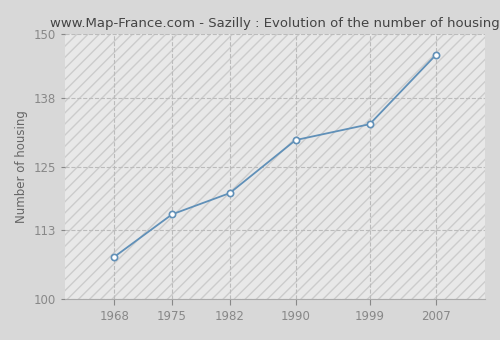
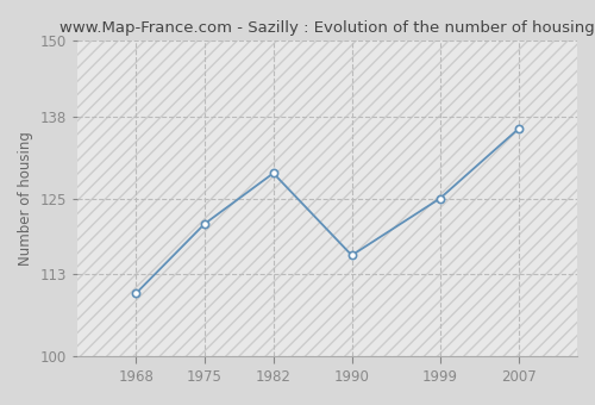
1968: 108 -> 110
1975: 116 -> 121
1982: 120 -> 129
1990: 130 -> 116
1999: 133 -> 125
2007: 146 -> 136
